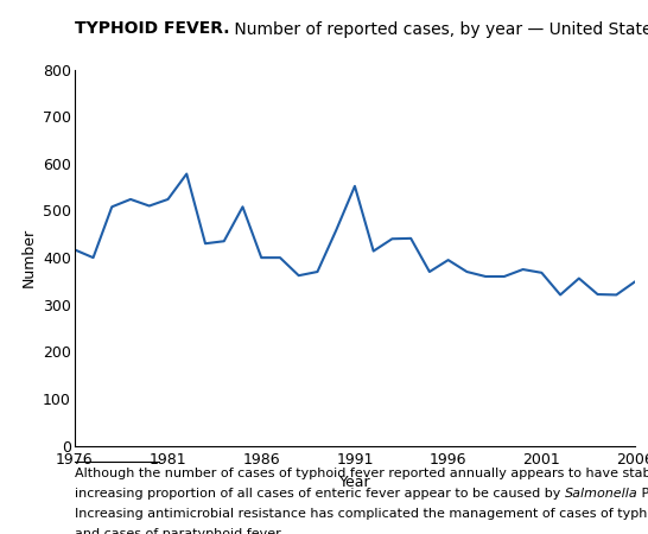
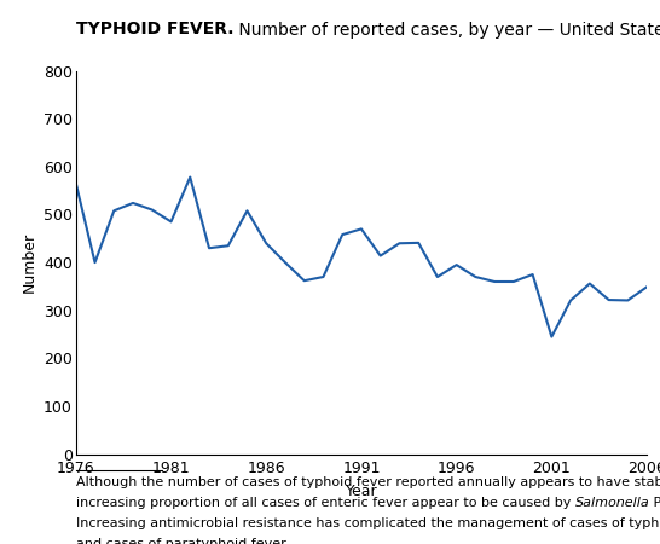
1976: 417 -> 565
1981: 524 -> 485
1986: 400 -> 440
1991: 552 -> 470
2001: 368 -> 245
